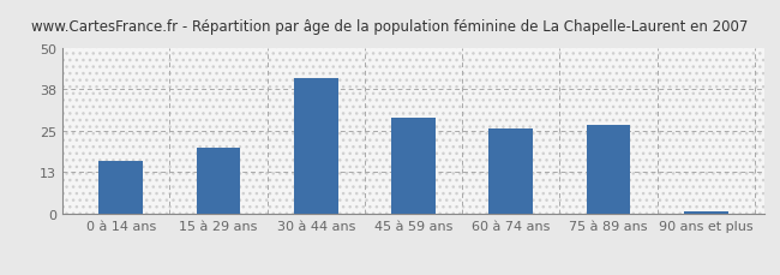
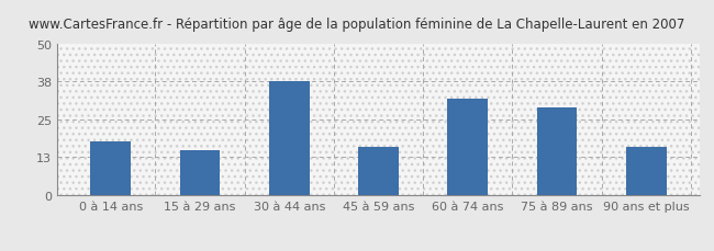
0 à 14 ans: 16 -> 18
15 à 29 ans: 20 -> 15
30 à 44 ans: 41 -> 38
45 à 59 ans: 29 -> 16
60 à 74 ans: 26 -> 32
75 à 89 ans: 27 -> 29
90 ans et plus: 1 -> 16
